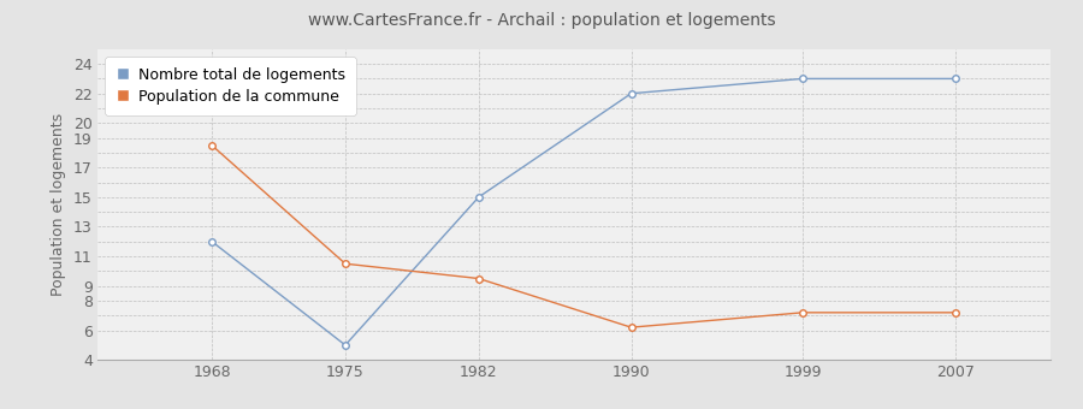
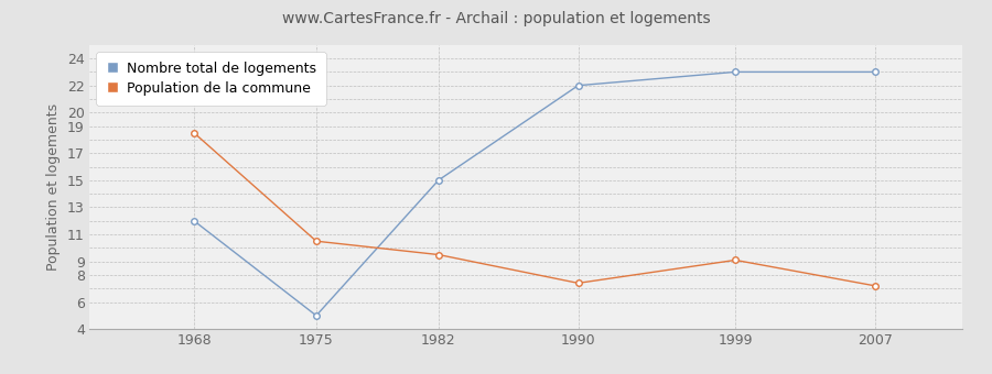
Population de la commune/1990: 6.2 -> 7.4
Population de la commune/1999: 7.2 -> 9.1
